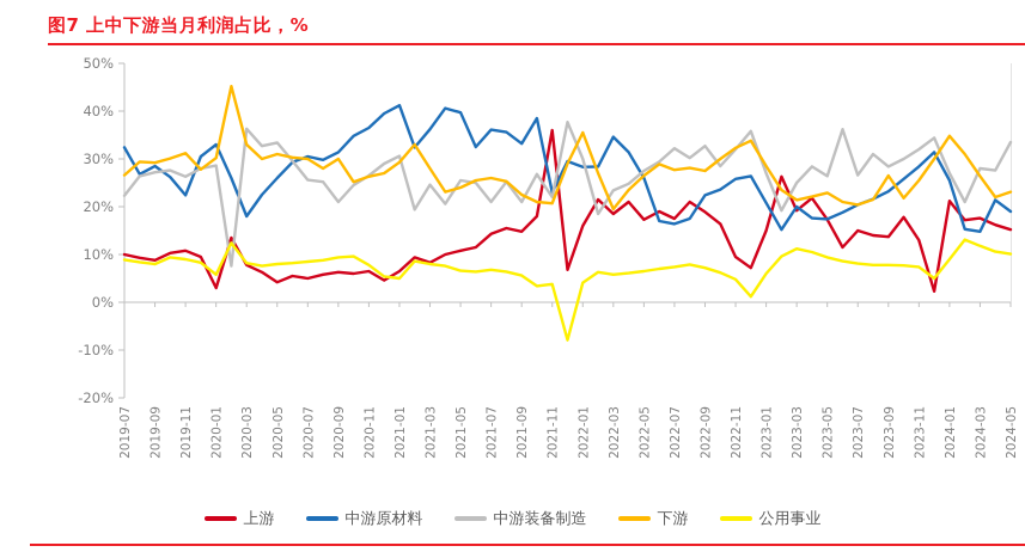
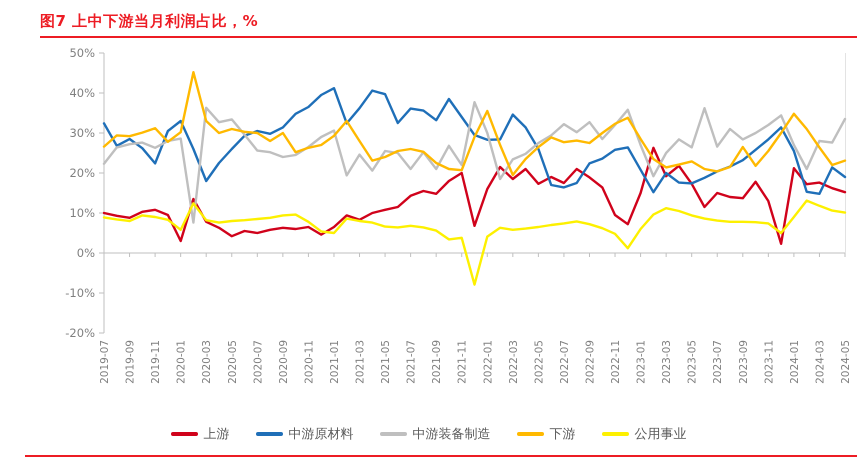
中游装备制造/2020-09: 21% -> 24%
上游/2021-11: 36% -> 20%
中游原材料/2021-11: 23% -> 34%
